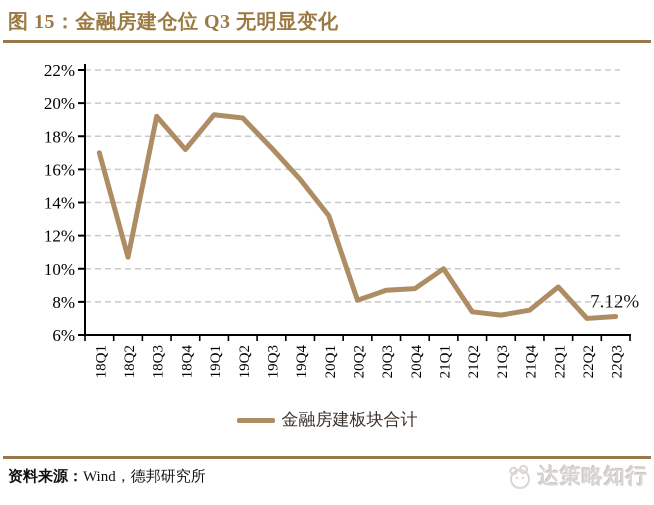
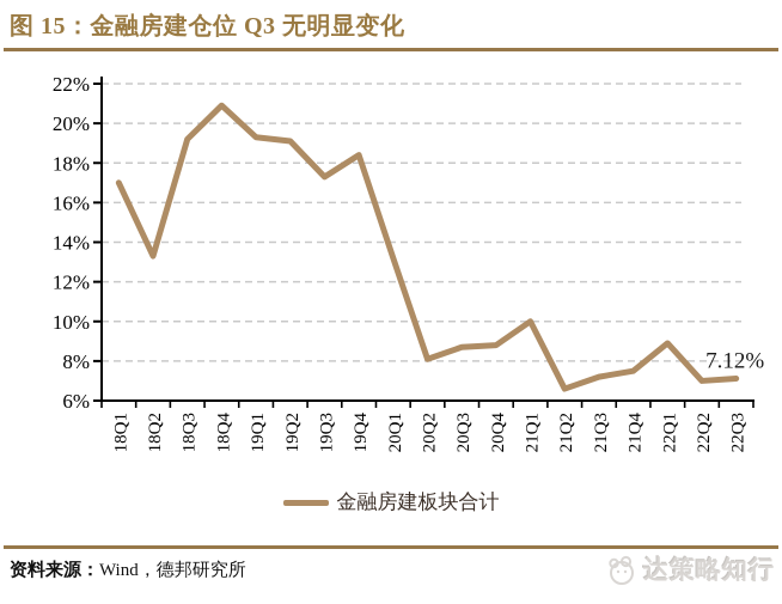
18Q2: 10.7% -> 13.3%
18Q4: 17.2% -> 20.9%
19Q4: 15.4% -> 18.4%
21Q2: 7.4% -> 6.6%
